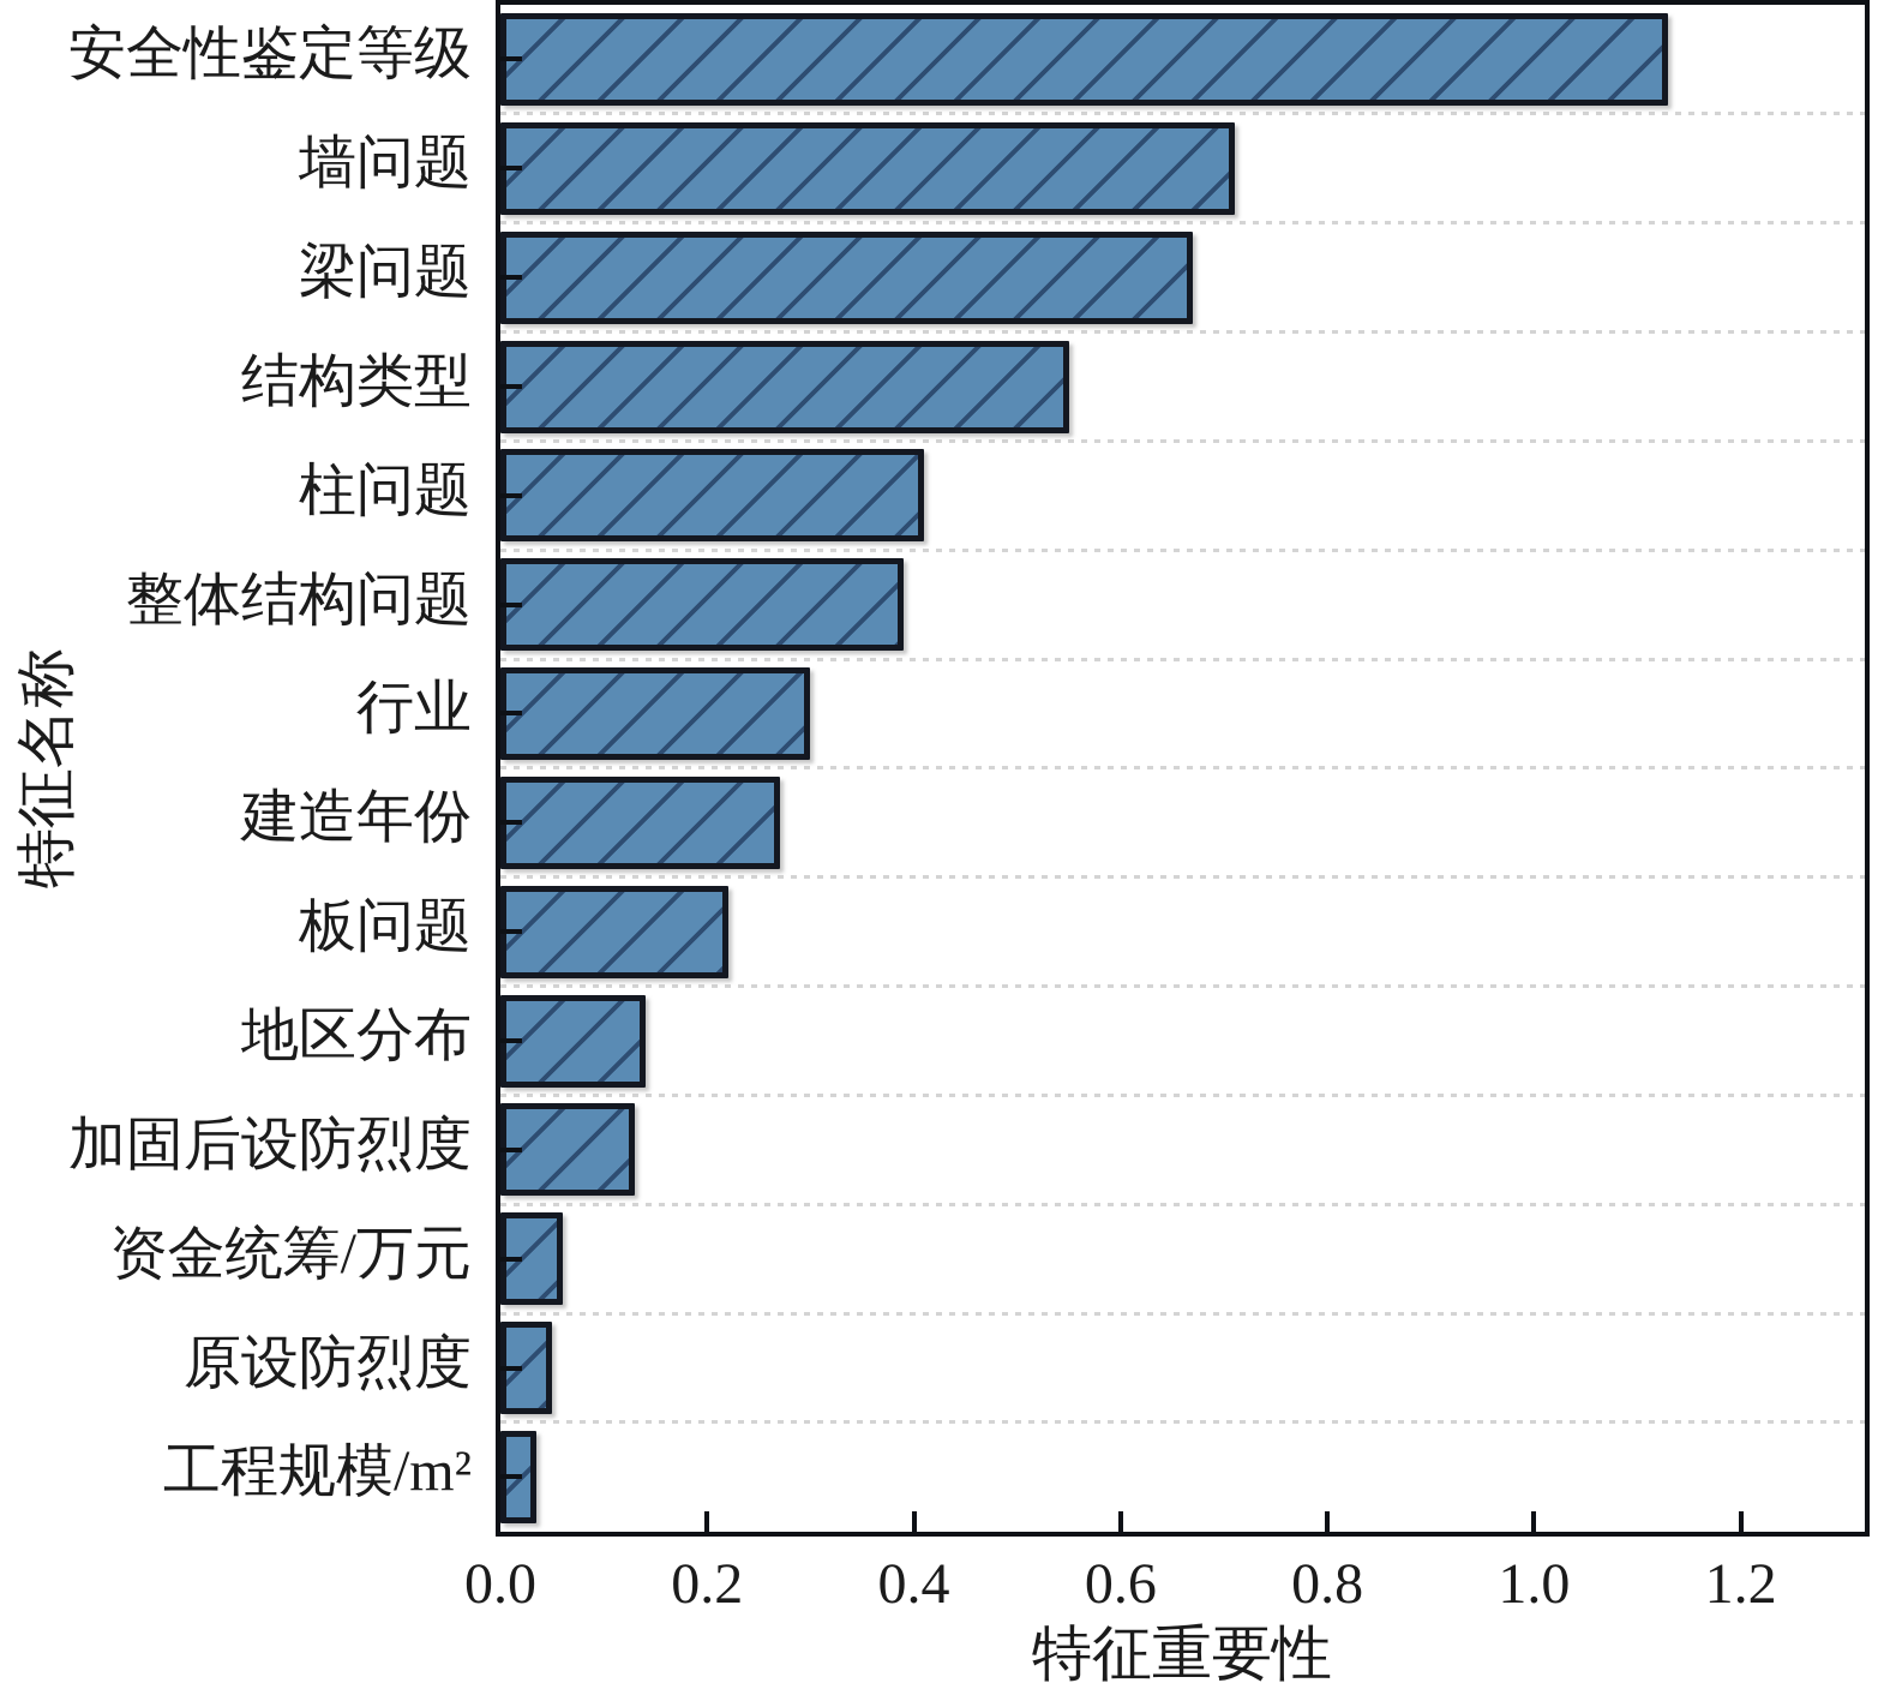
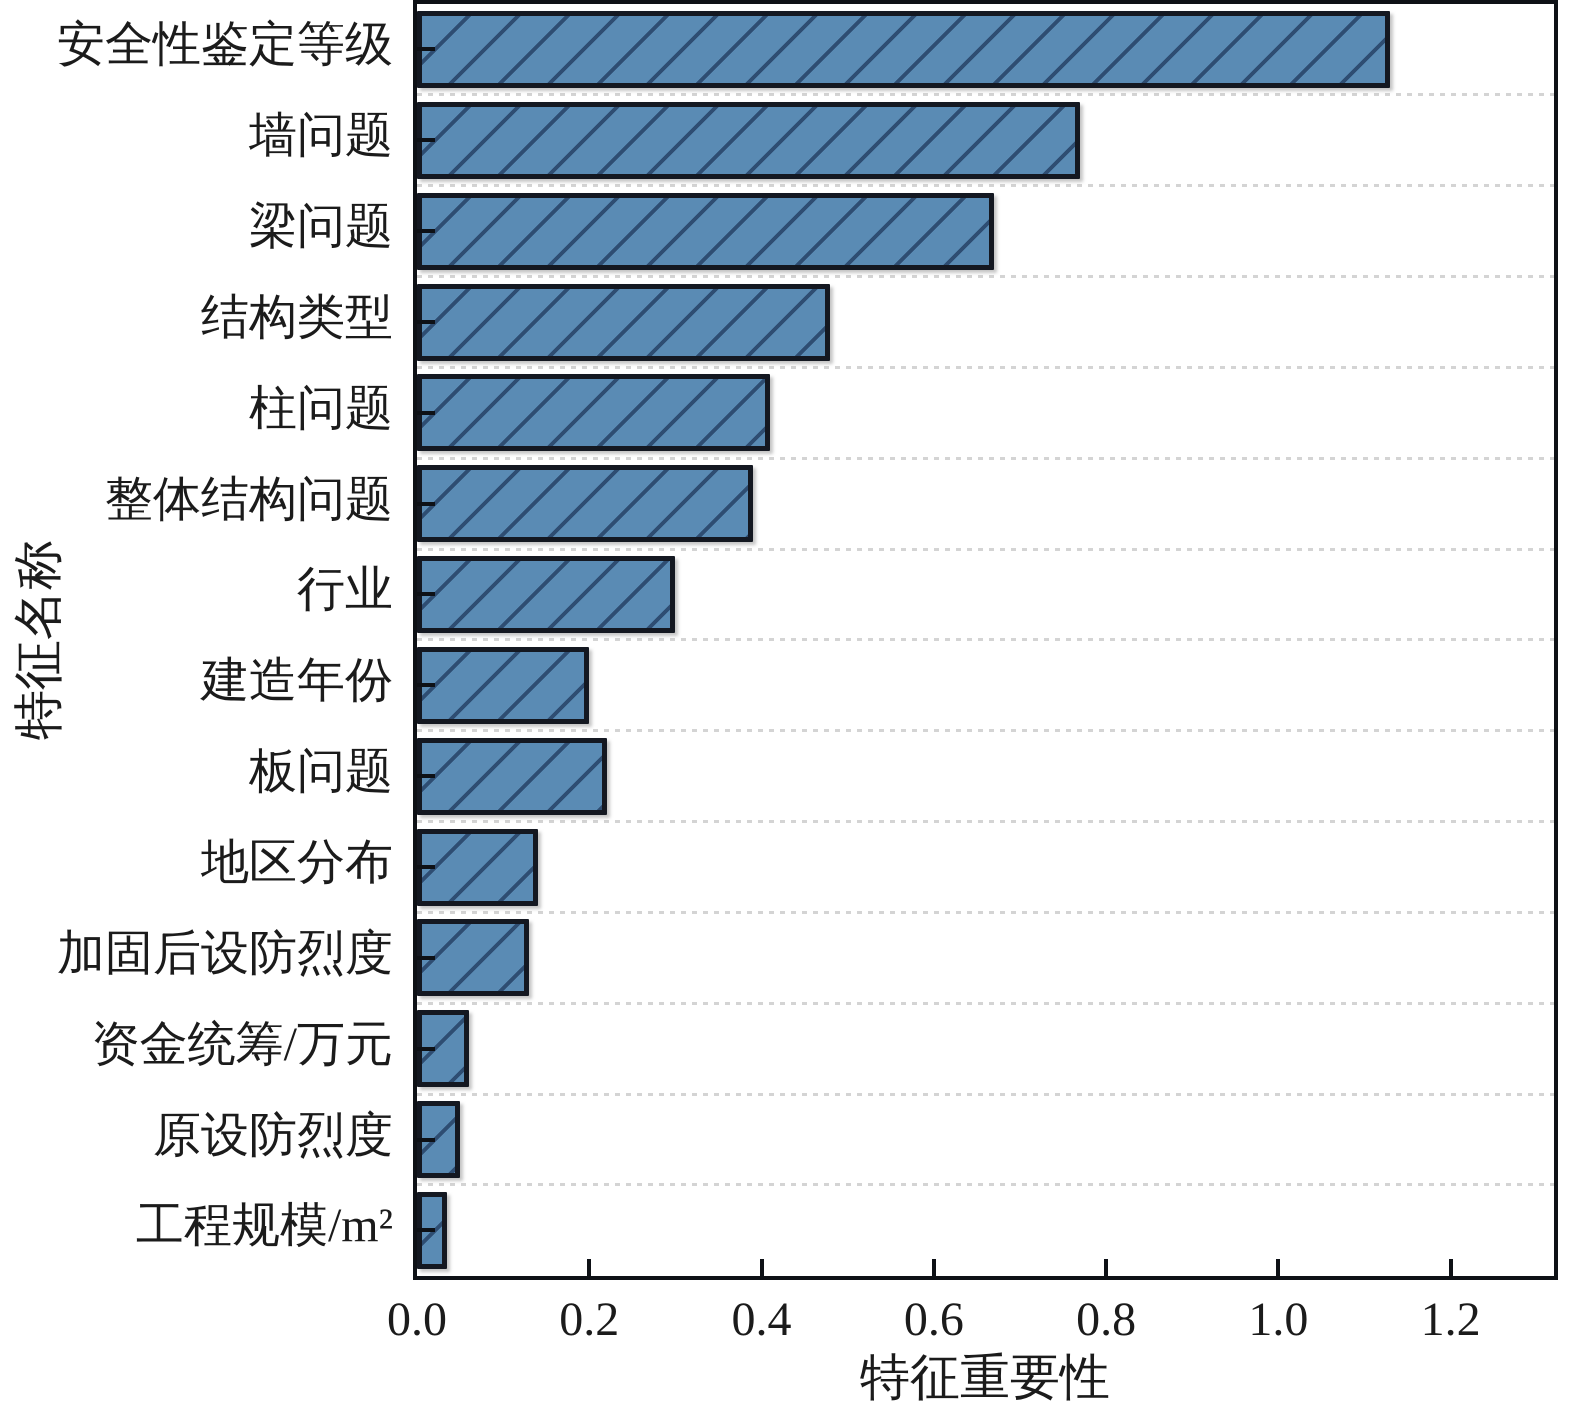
墙问题: 0.71 -> 0.77
结构类型: 0.55 -> 0.48
建造年份: 0.27 -> 0.20
